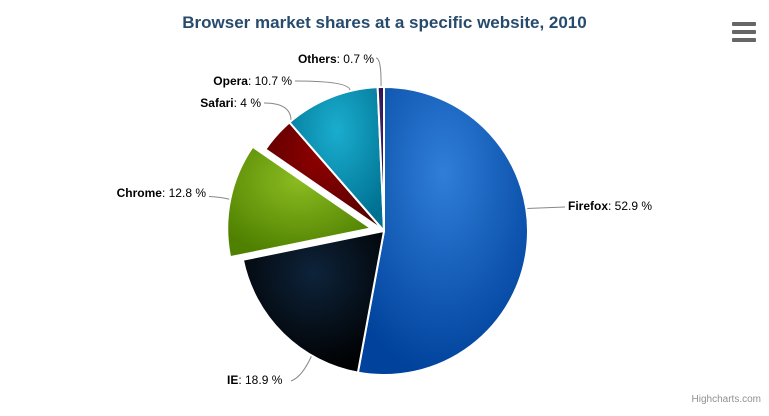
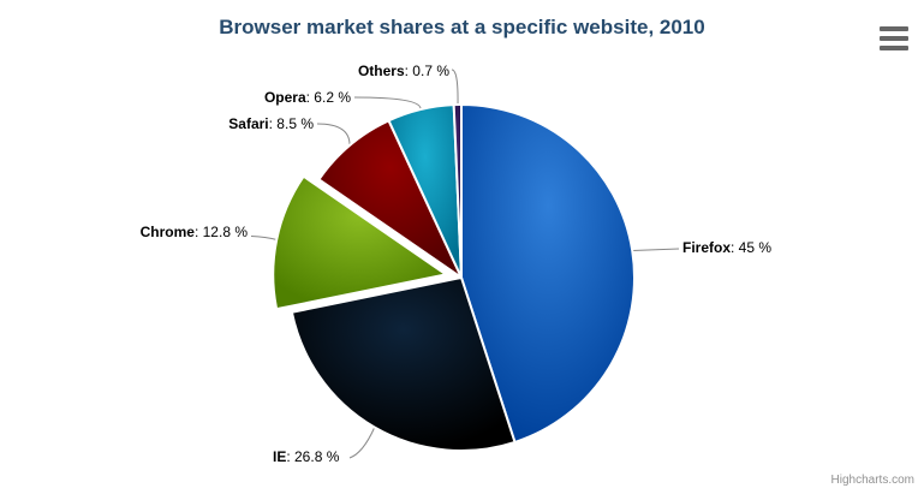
Firefox: 52.9 -> 45
IE: 18.9 -> 26.8
Safari: 4 -> 8.5
Opera: 10.7 -> 6.2
